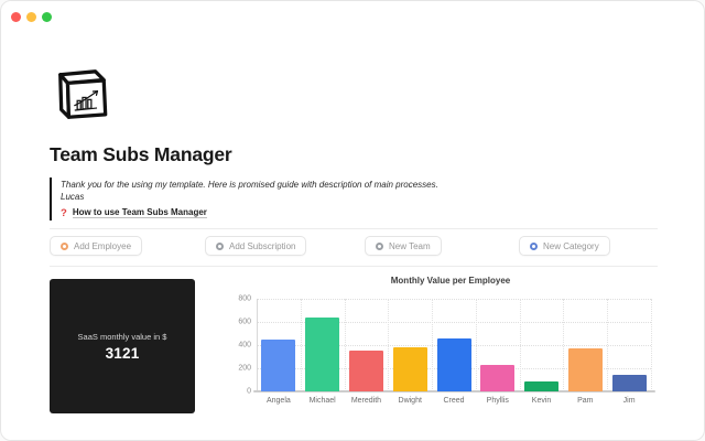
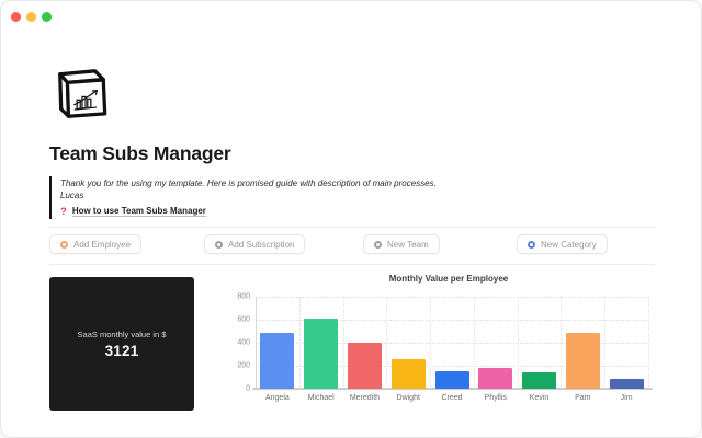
Angela: 450 -> 490
Michael: 640 -> 610
Meredith: 350 -> 400
Dwight: 380 -> 260
Creed: 460 -> 150
Phyllis: 230 -> 180
Kevin: 90 -> 140
Pam: 370 -> 490
Jim: 140 -> 90
